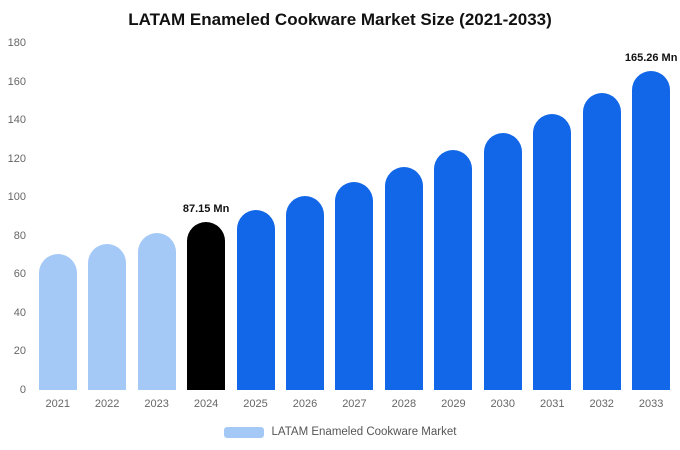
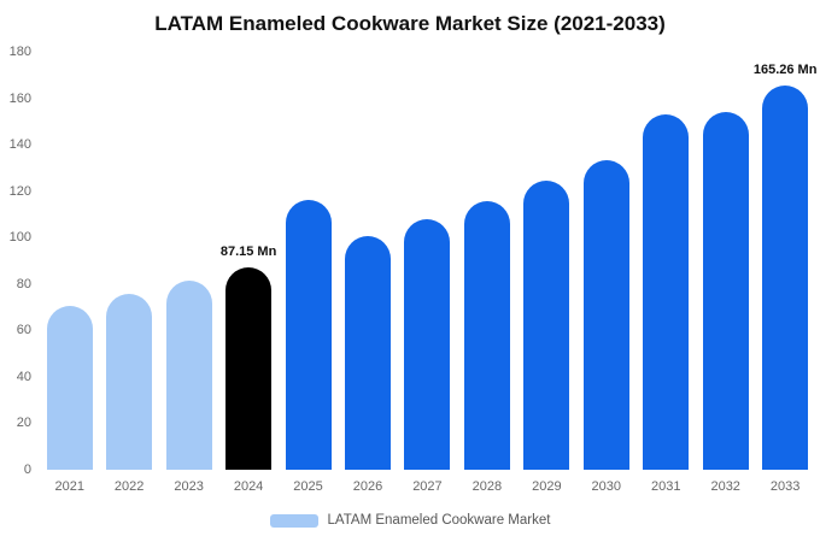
2025: 94 -> 116
2031: 143 -> 153
